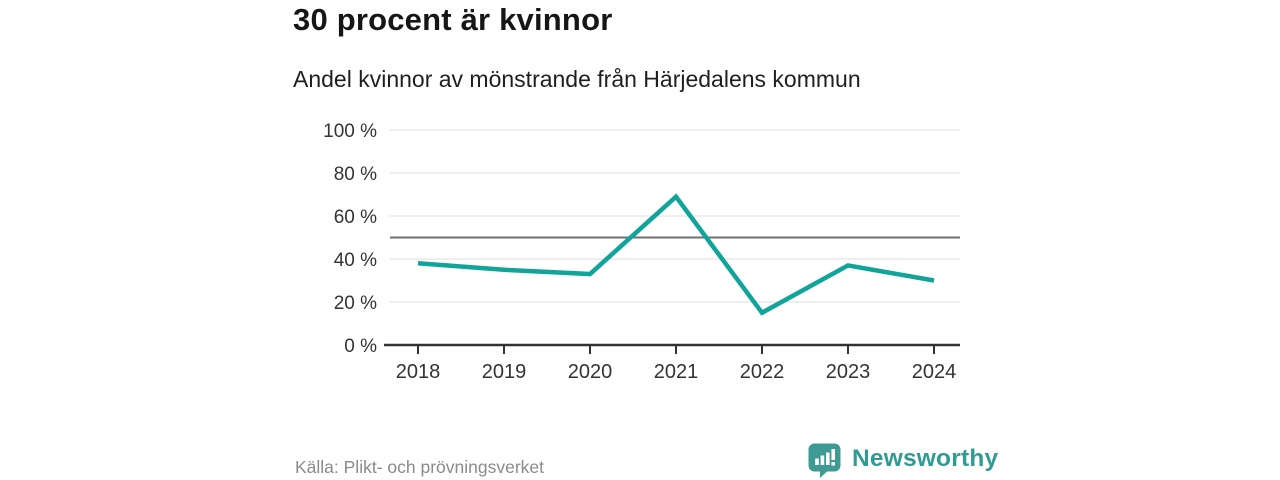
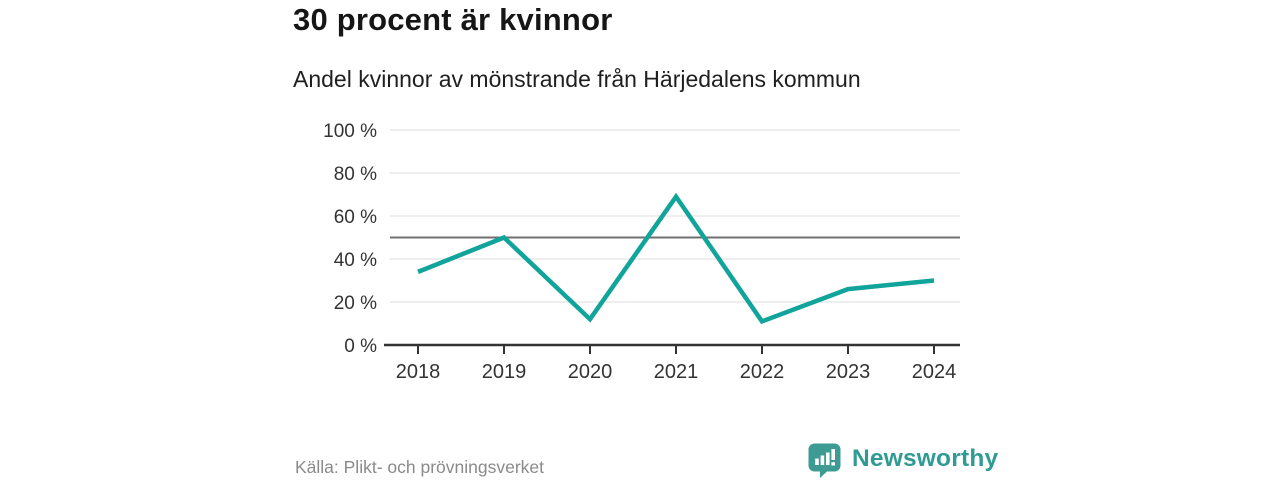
2018: 38% -> 34%
2019: 35% -> 50%
2020: 33% -> 12%
2022: 15% -> 11%
2023: 37% -> 26%
